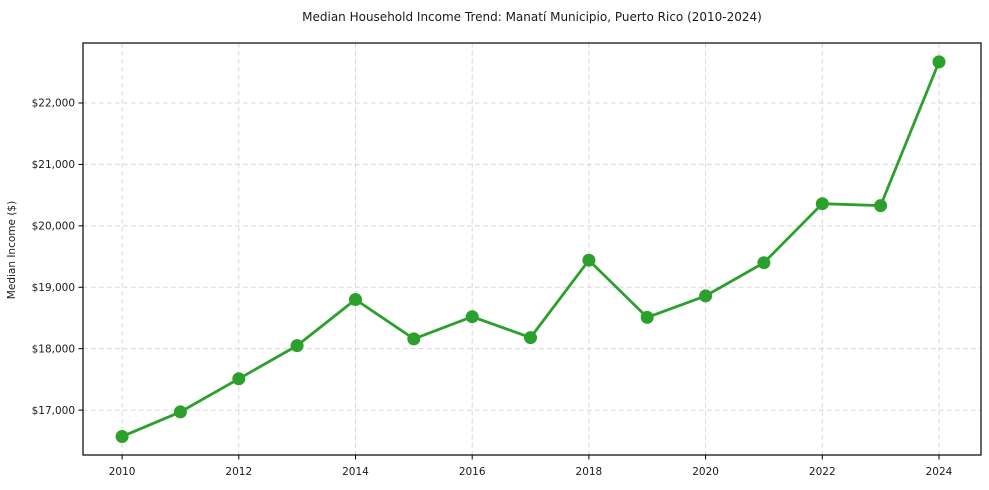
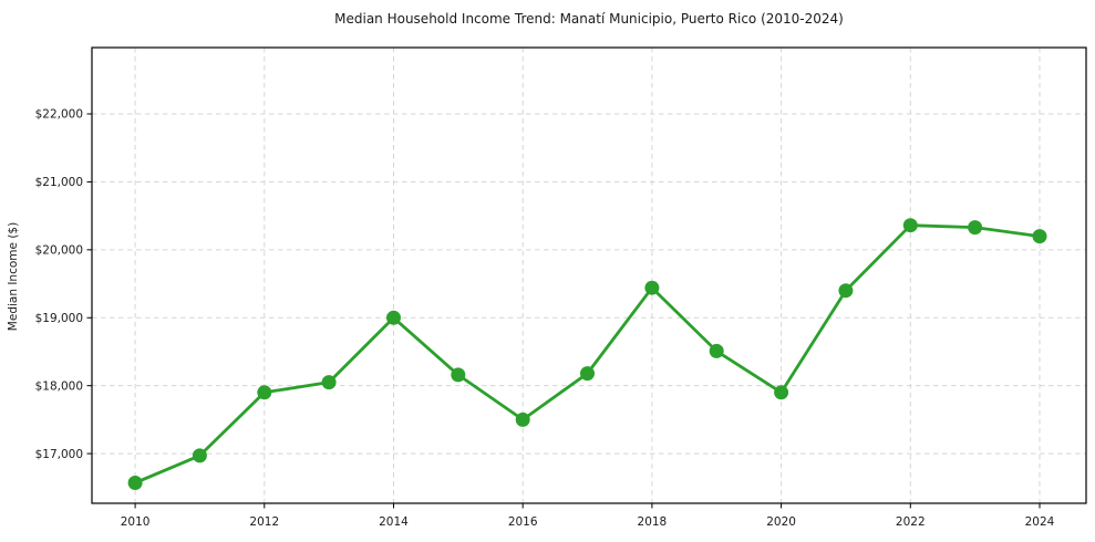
2012: $17500 -> $17900
2014: $18800 -> $19000
2016: $18500 -> $17500
2020: $18900 -> $17900
2024: $22700 -> $20200
